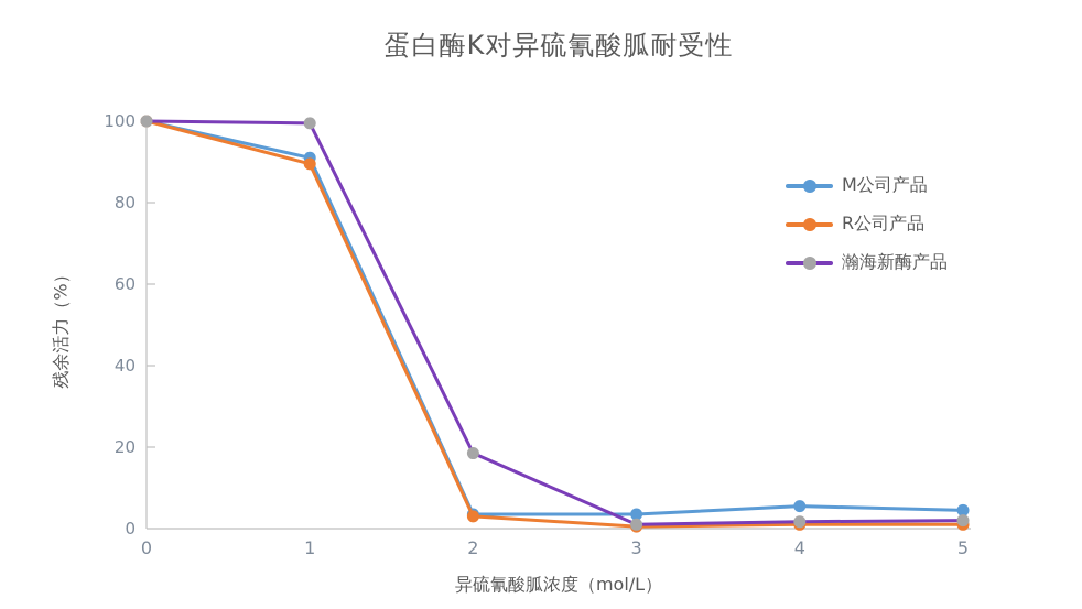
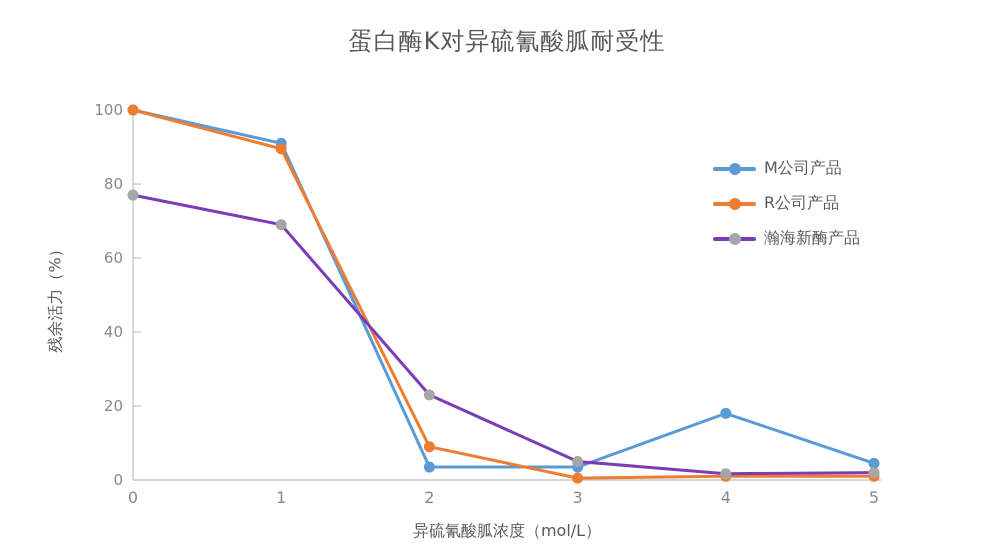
瀚海新酶产品/0: 100 -> 77
瀚海新酶产品/1: 100 -> 69
R公司产品/2: 3 -> 9
瀚海新酶产品/2: 18 -> 23
瀚海新酶产品/3: 1 -> 5
M公司产品/4: 6 -> 18
